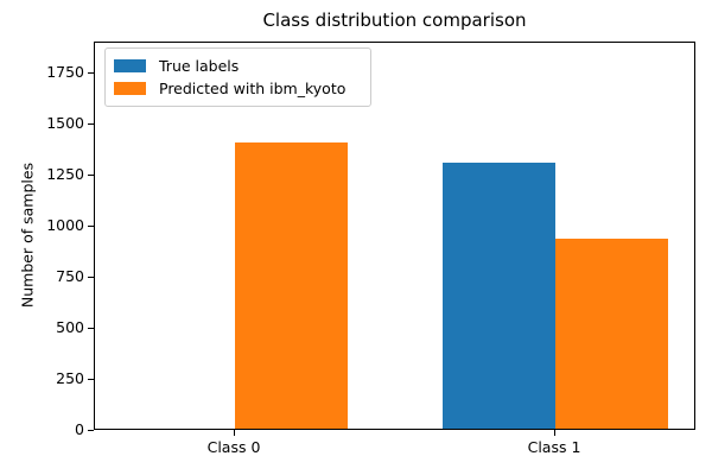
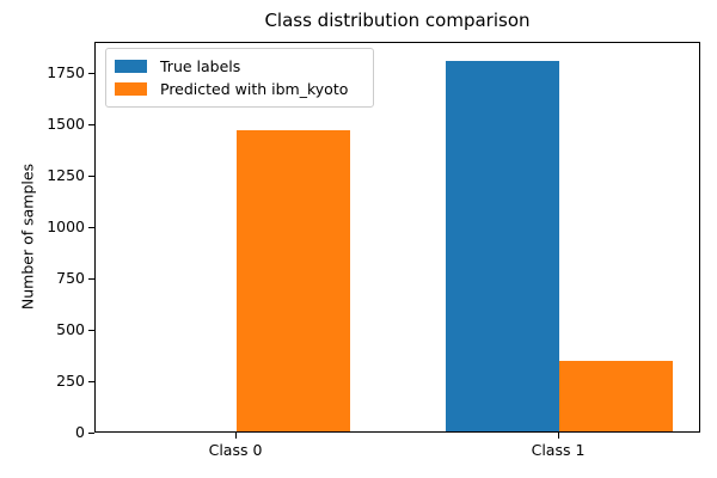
Predicted with ibm_kyoto/Class 0: 1400 -> 1460
True labels/Class 1: 1300 -> 1800
Predicted with ibm_kyoto/Class 1: 930 -> 340
